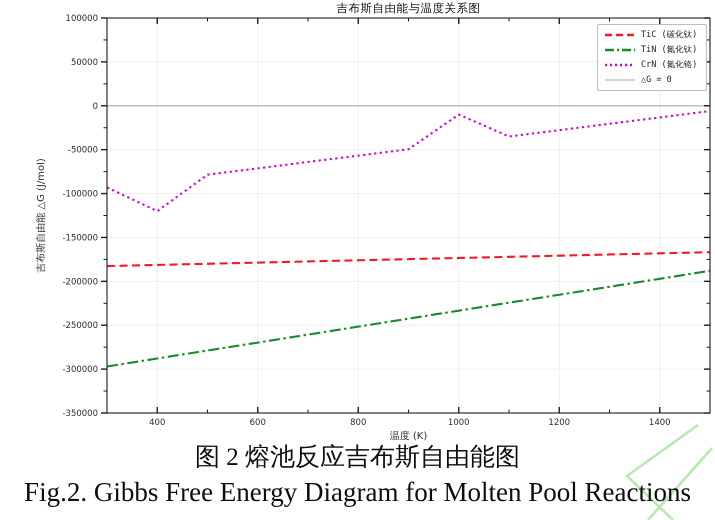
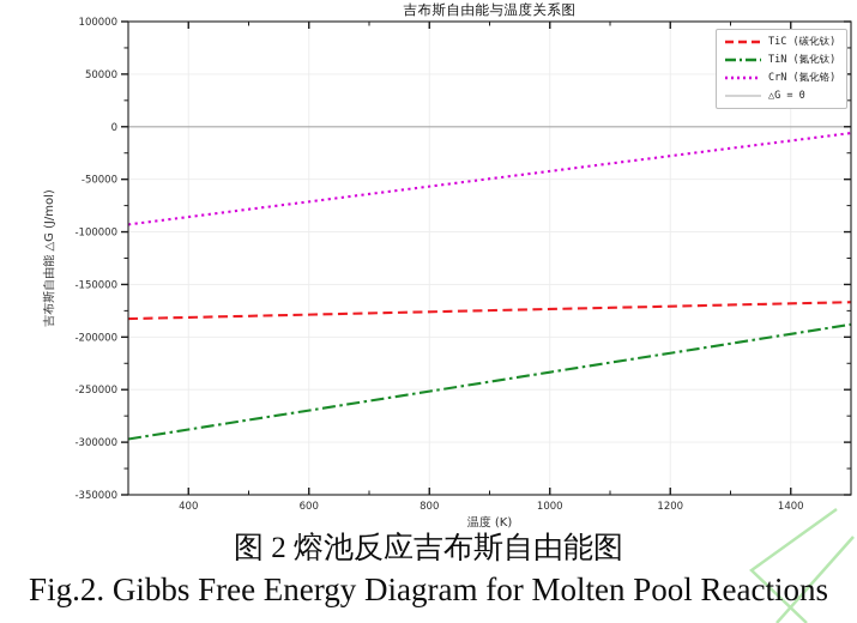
CrN (氮化铬)/400: -120000 -> -90000
CrN (氮化铬)/1000: -10000 -> -40000
